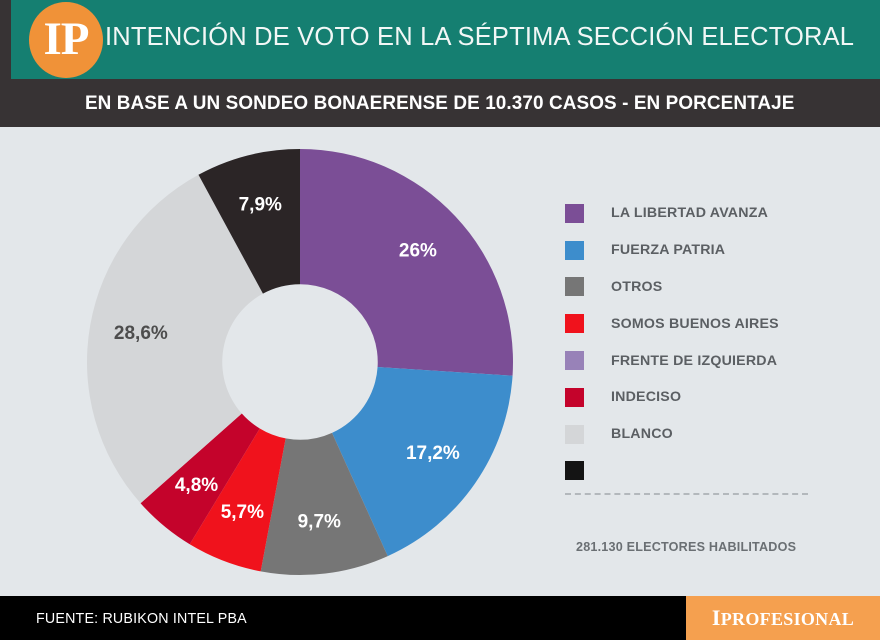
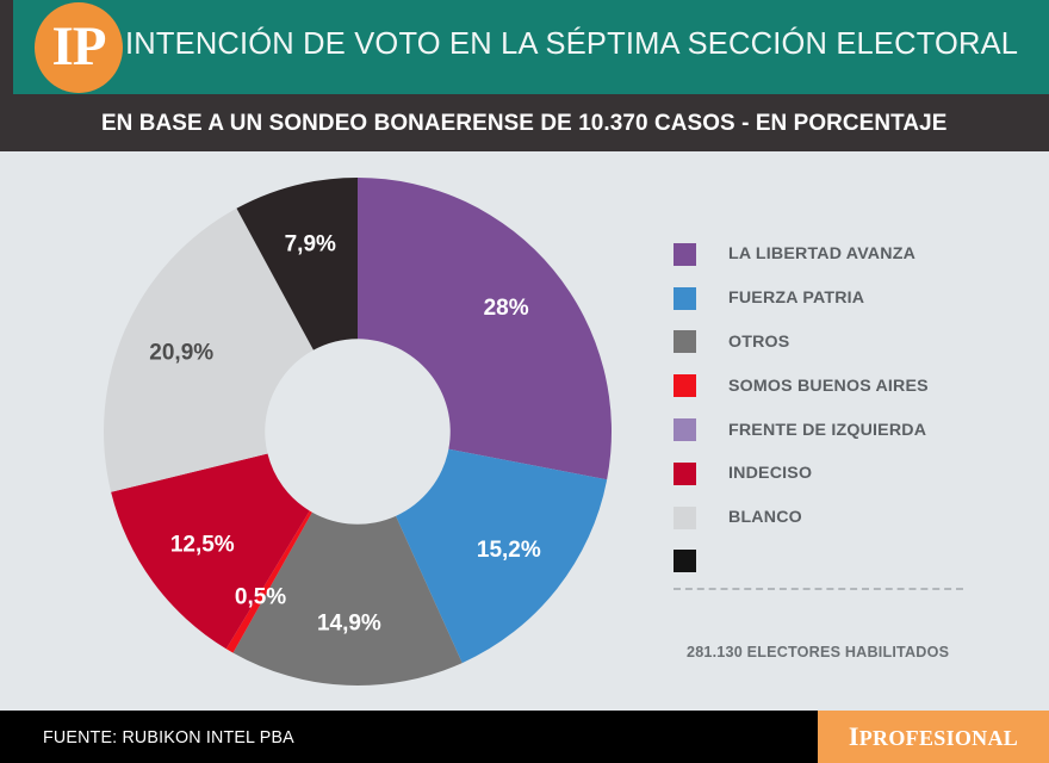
LA LIBERTAD AVANZA: 26% -> 28%
FUERZA PATRIA: 17,2% -> 15,2%
OTROS: 9,7% -> 14,9%
SOMOS BUENOS AIRES: 5,7% -> 0,5%
INDECISO: 4,8% -> 12,5%
BLANCO: 28,6% -> 20,9%
